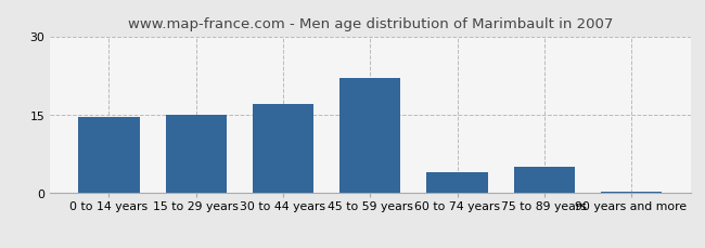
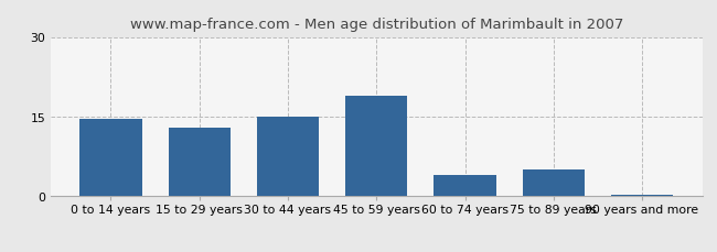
15 to 29 years: 15.0 -> 13.0
30 to 44 years: 17.0 -> 15.0
45 to 59 years: 22.0 -> 19.0
